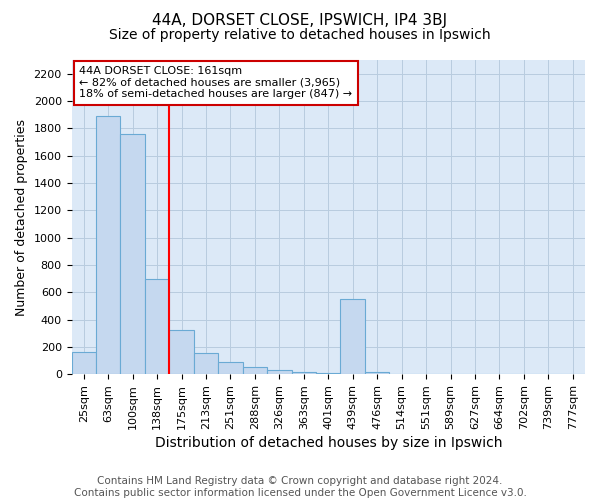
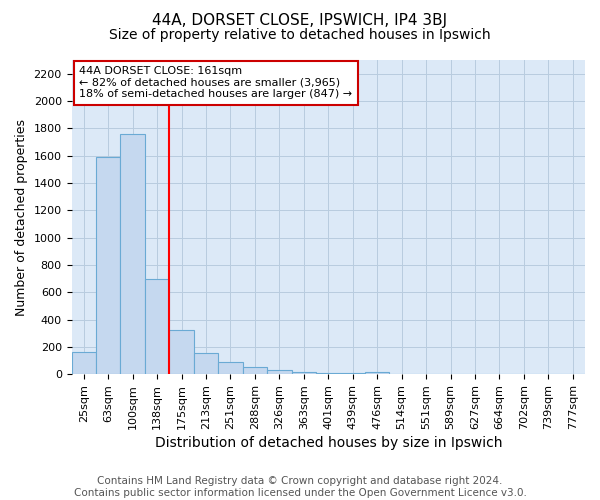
63sqm: 1890 -> 1590
439sqm: 550 -> 10
